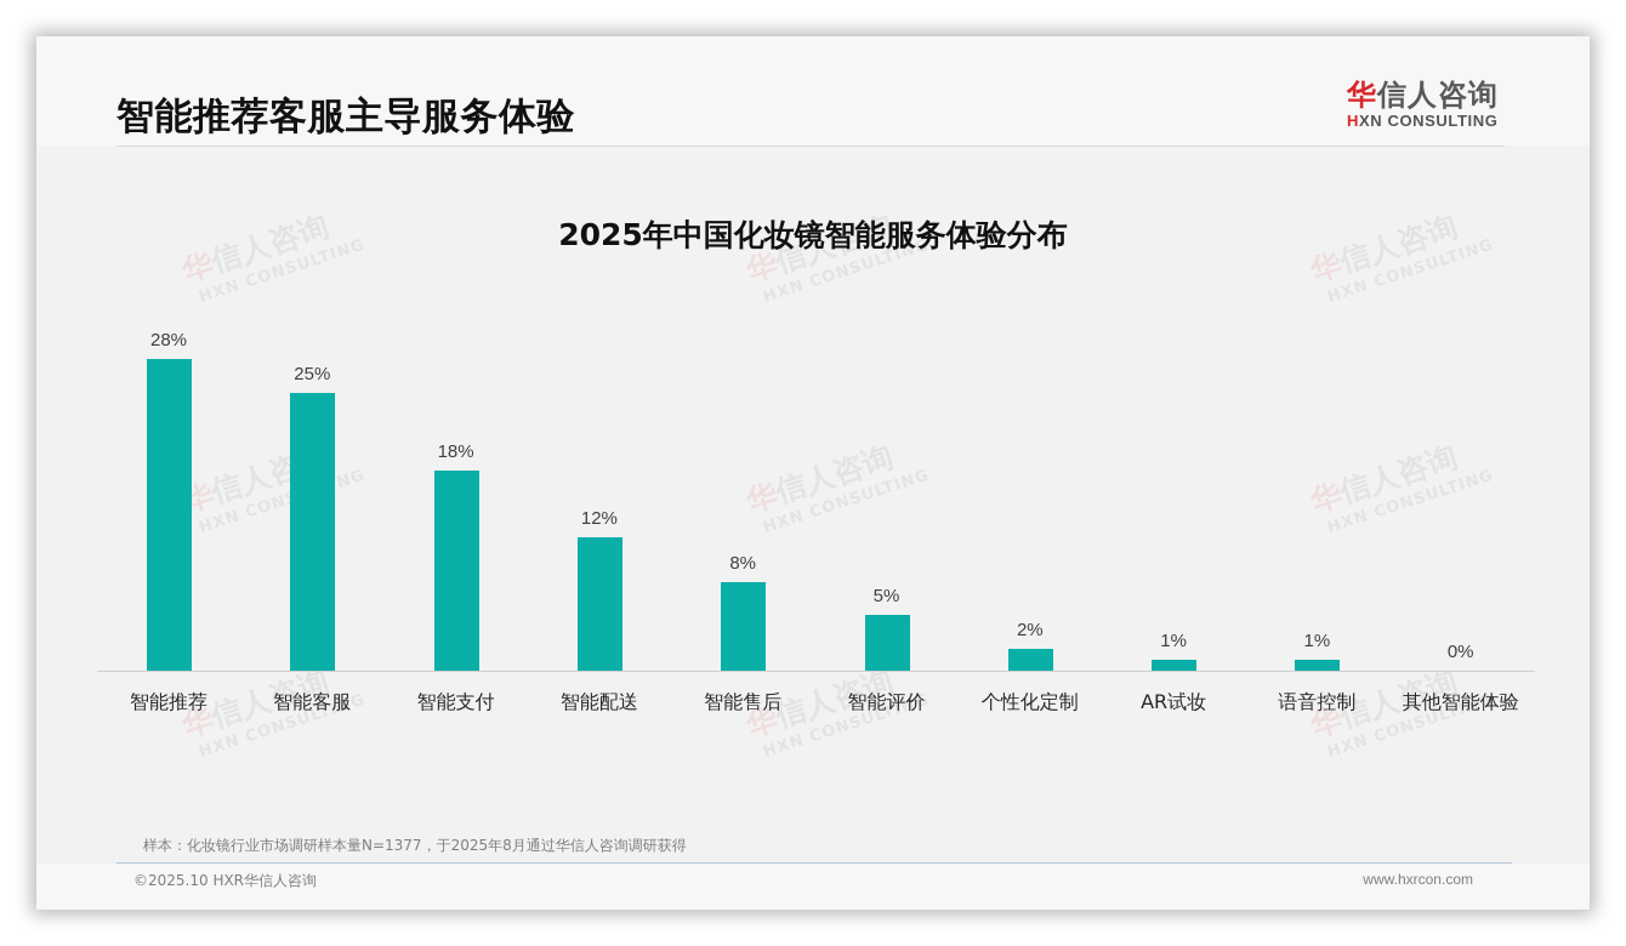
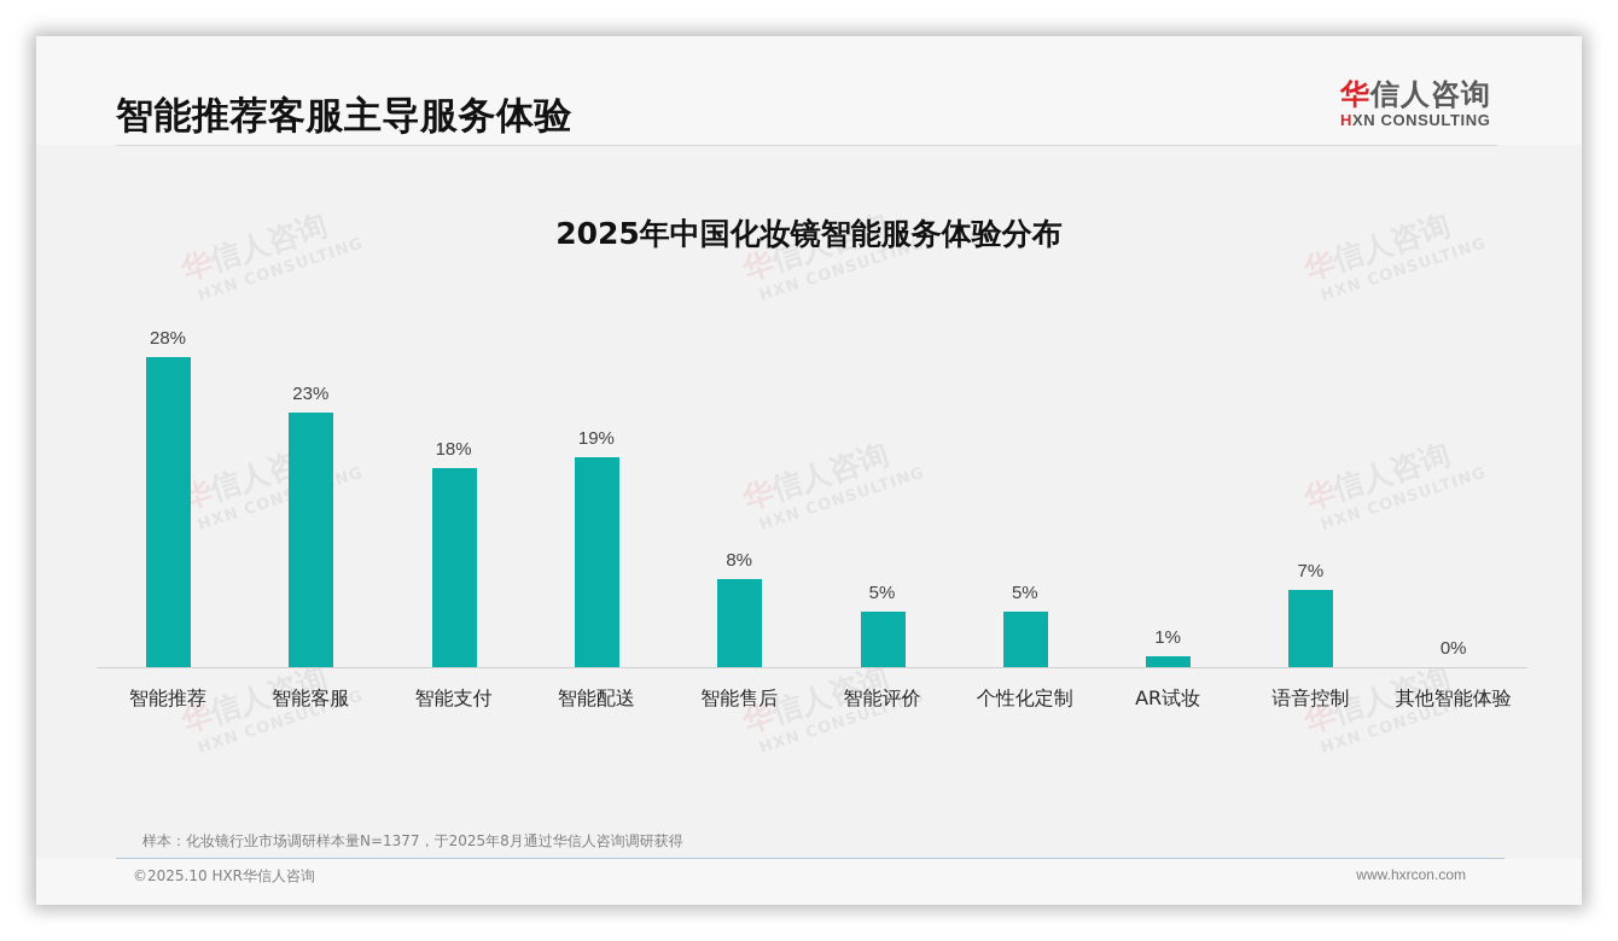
智能客服: 25% -> 23%
智能配送: 12% -> 19%
个性化定制: 2% -> 5%
语音控制: 1% -> 7%
